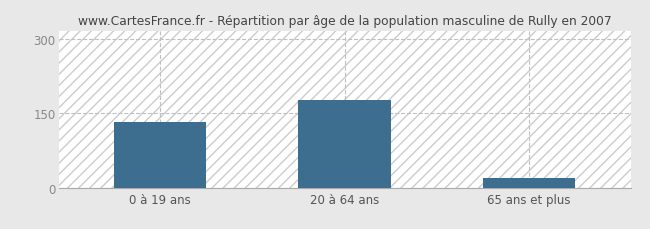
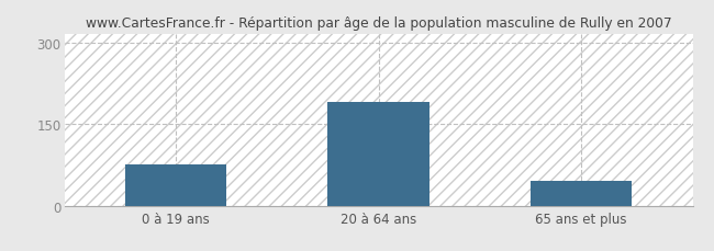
0 à 19 ans: 133 -> 75
20 à 64 ans: 176 -> 190
65 ans et plus: 20 -> 45
